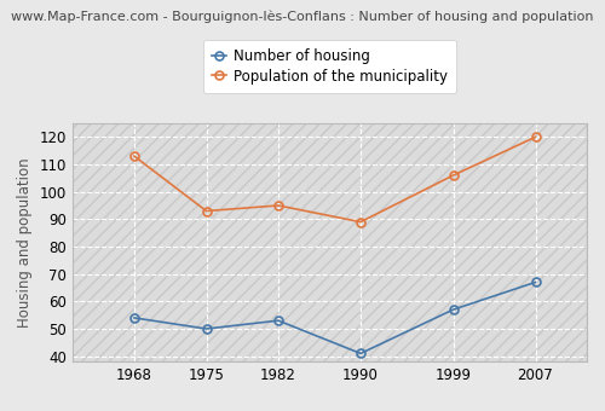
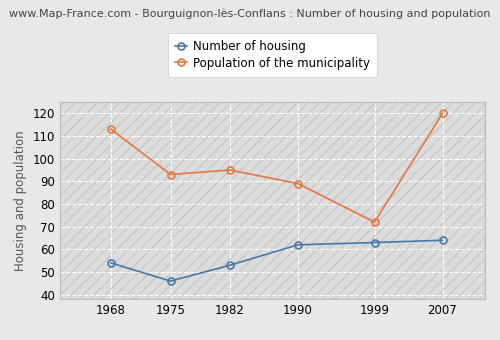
Number of housing/1975: 50 -> 46
Number of housing/1990: 41 -> 62
Number of housing/1999: 57 -> 63
Population of the municipality/1999: 106 -> 72
Number of housing/2007: 67 -> 64
